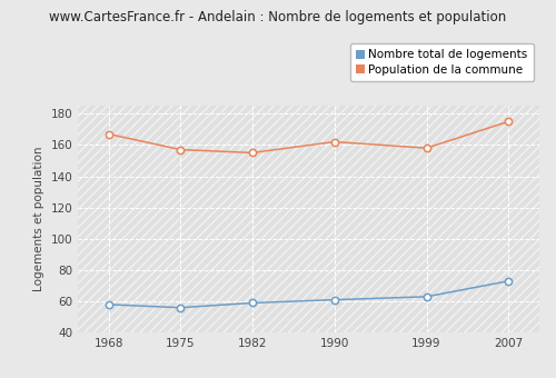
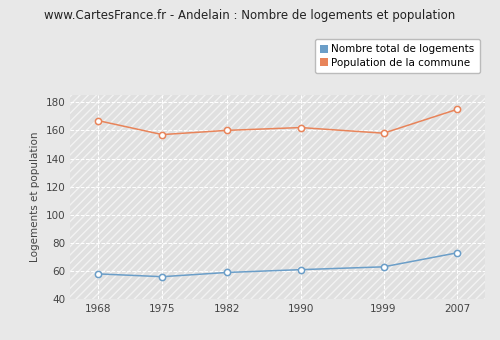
Population de la commune/1982: 155 -> 160
